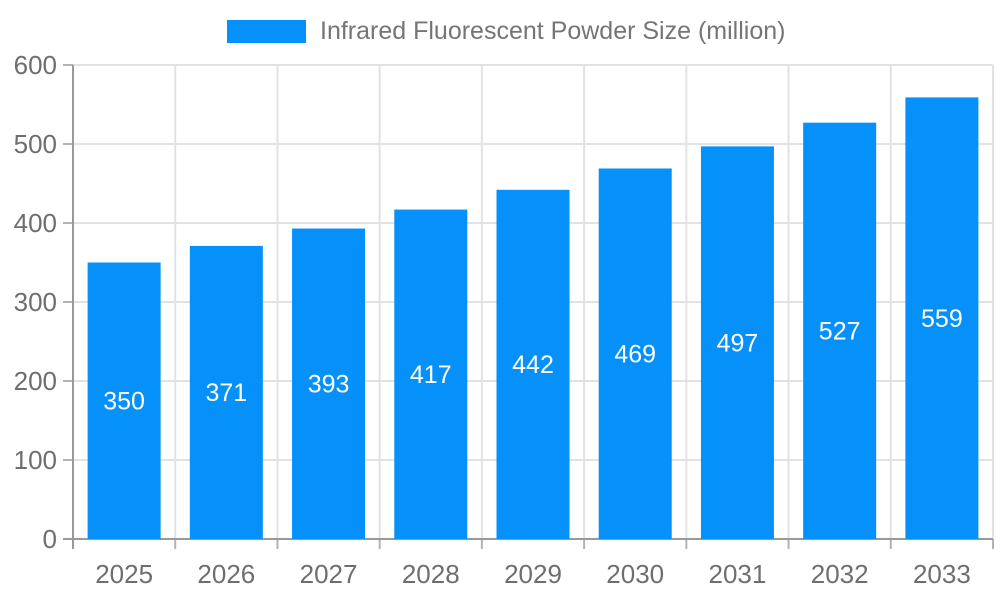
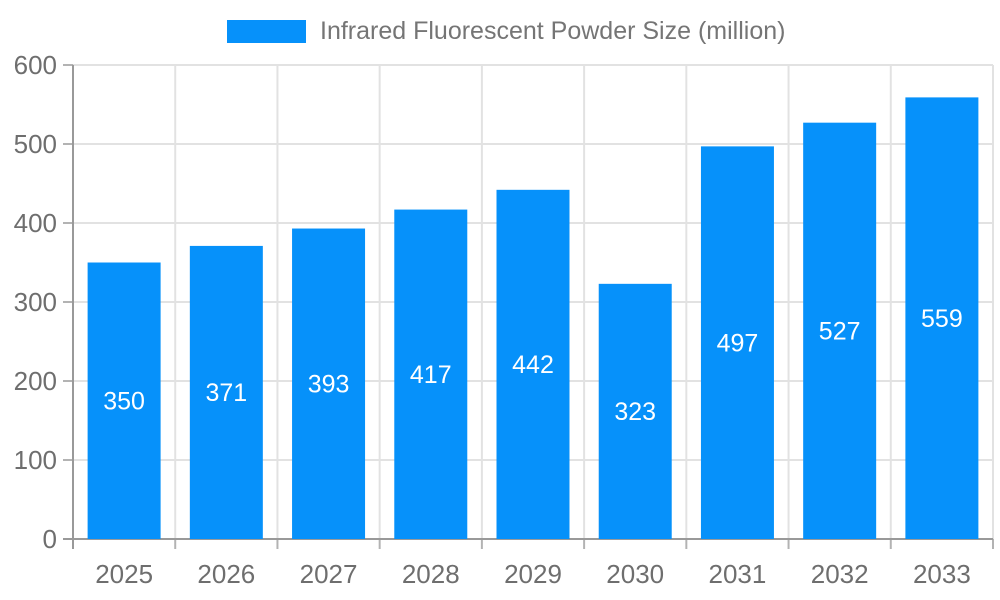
2030: 469 -> 323
